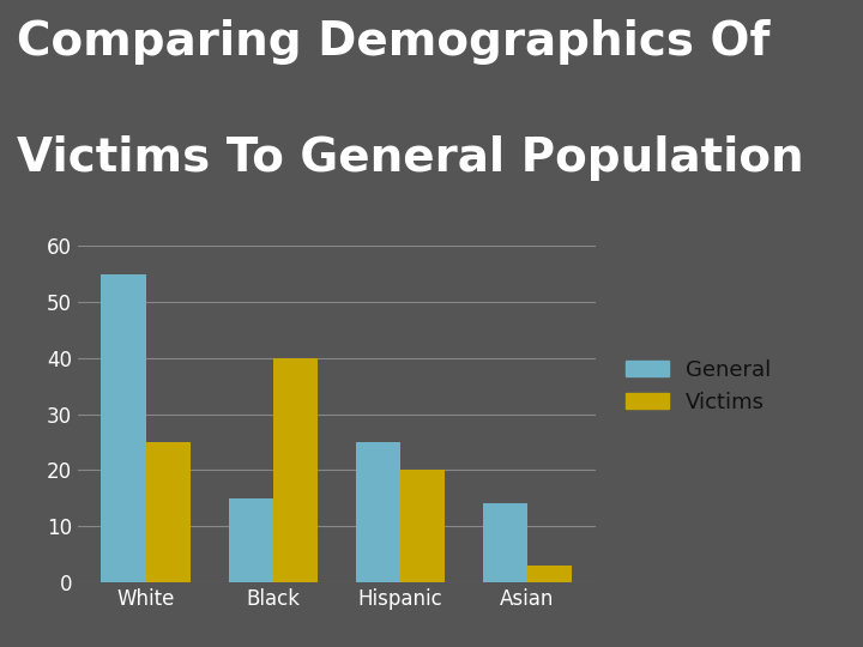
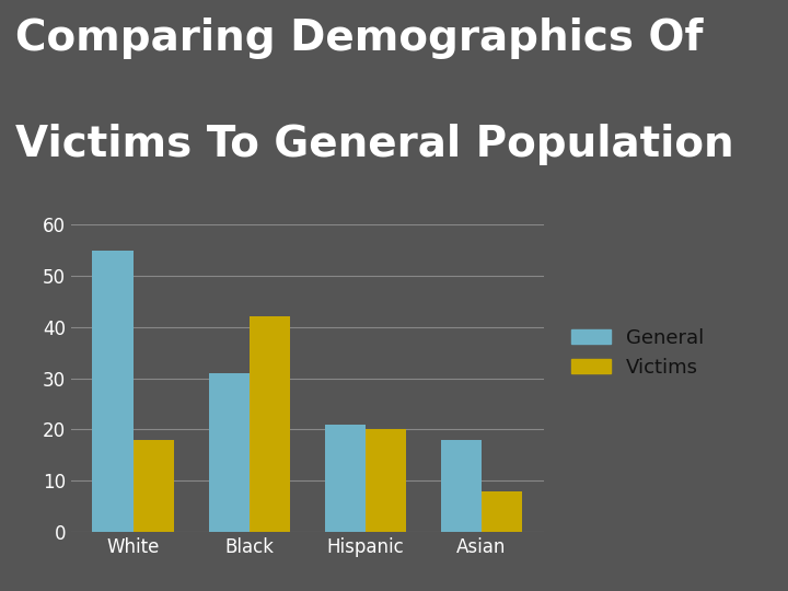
Victims/White: 25 -> 18
General/Black: 15 -> 31
Victims/Black: 40 -> 42
General/Hispanic: 25 -> 21
General/Asian: 14 -> 18
Victims/Asian: 3 -> 8
